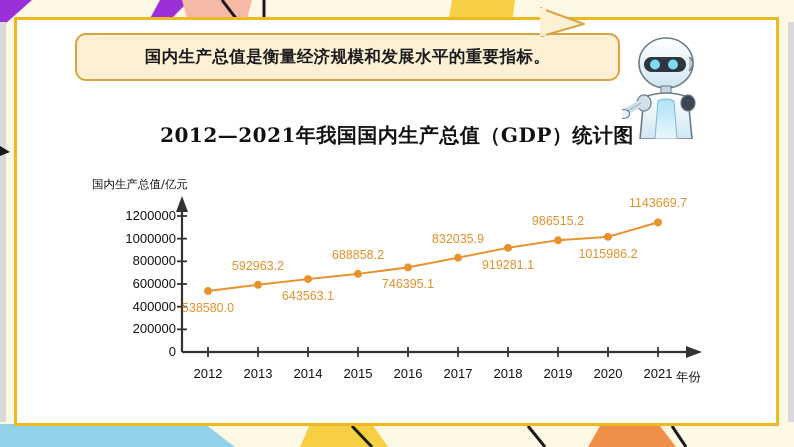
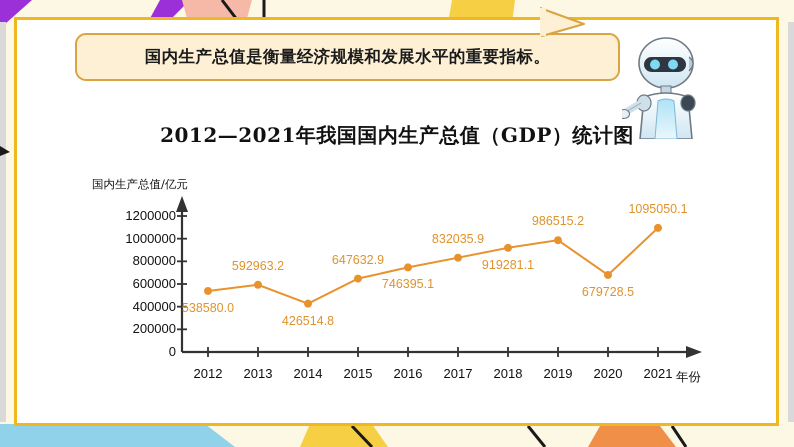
2014: 643563.1 -> 426514.8
2015: 688858.2 -> 647632.9
2020: 1015986.2 -> 679728.5
2021: 1143669.7 -> 1095050.1
